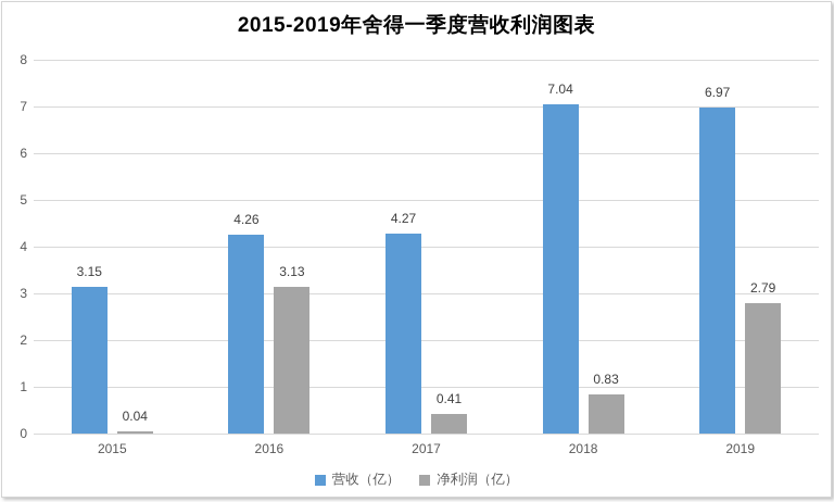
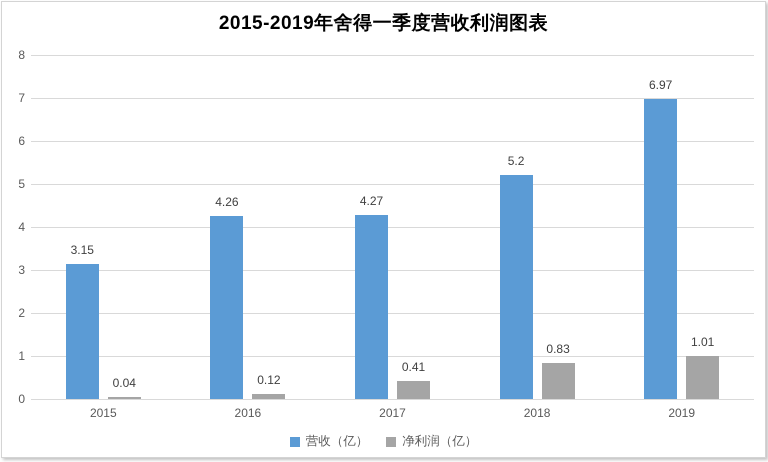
净利润（亿）/2016: 3.13 -> 0.12
营收（亿）/2018: 7.04 -> 5.2
净利润（亿）/2019: 2.79 -> 1.01
